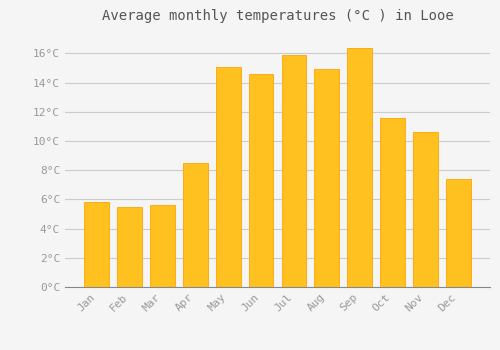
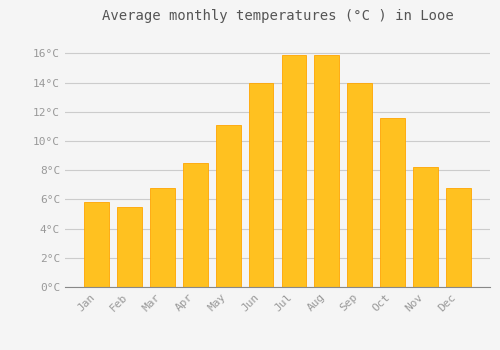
Mar: 5.6°C -> 6.8°C
May: 15.1°C -> 11.1°C
Jun: 14.6°C -> 14.0°C
Aug: 14.9°C -> 15.9°C
Sep: 16.4°C -> 14.0°C
Nov: 10.6°C -> 8.2°C
Dec: 7.4°C -> 6.8°C
